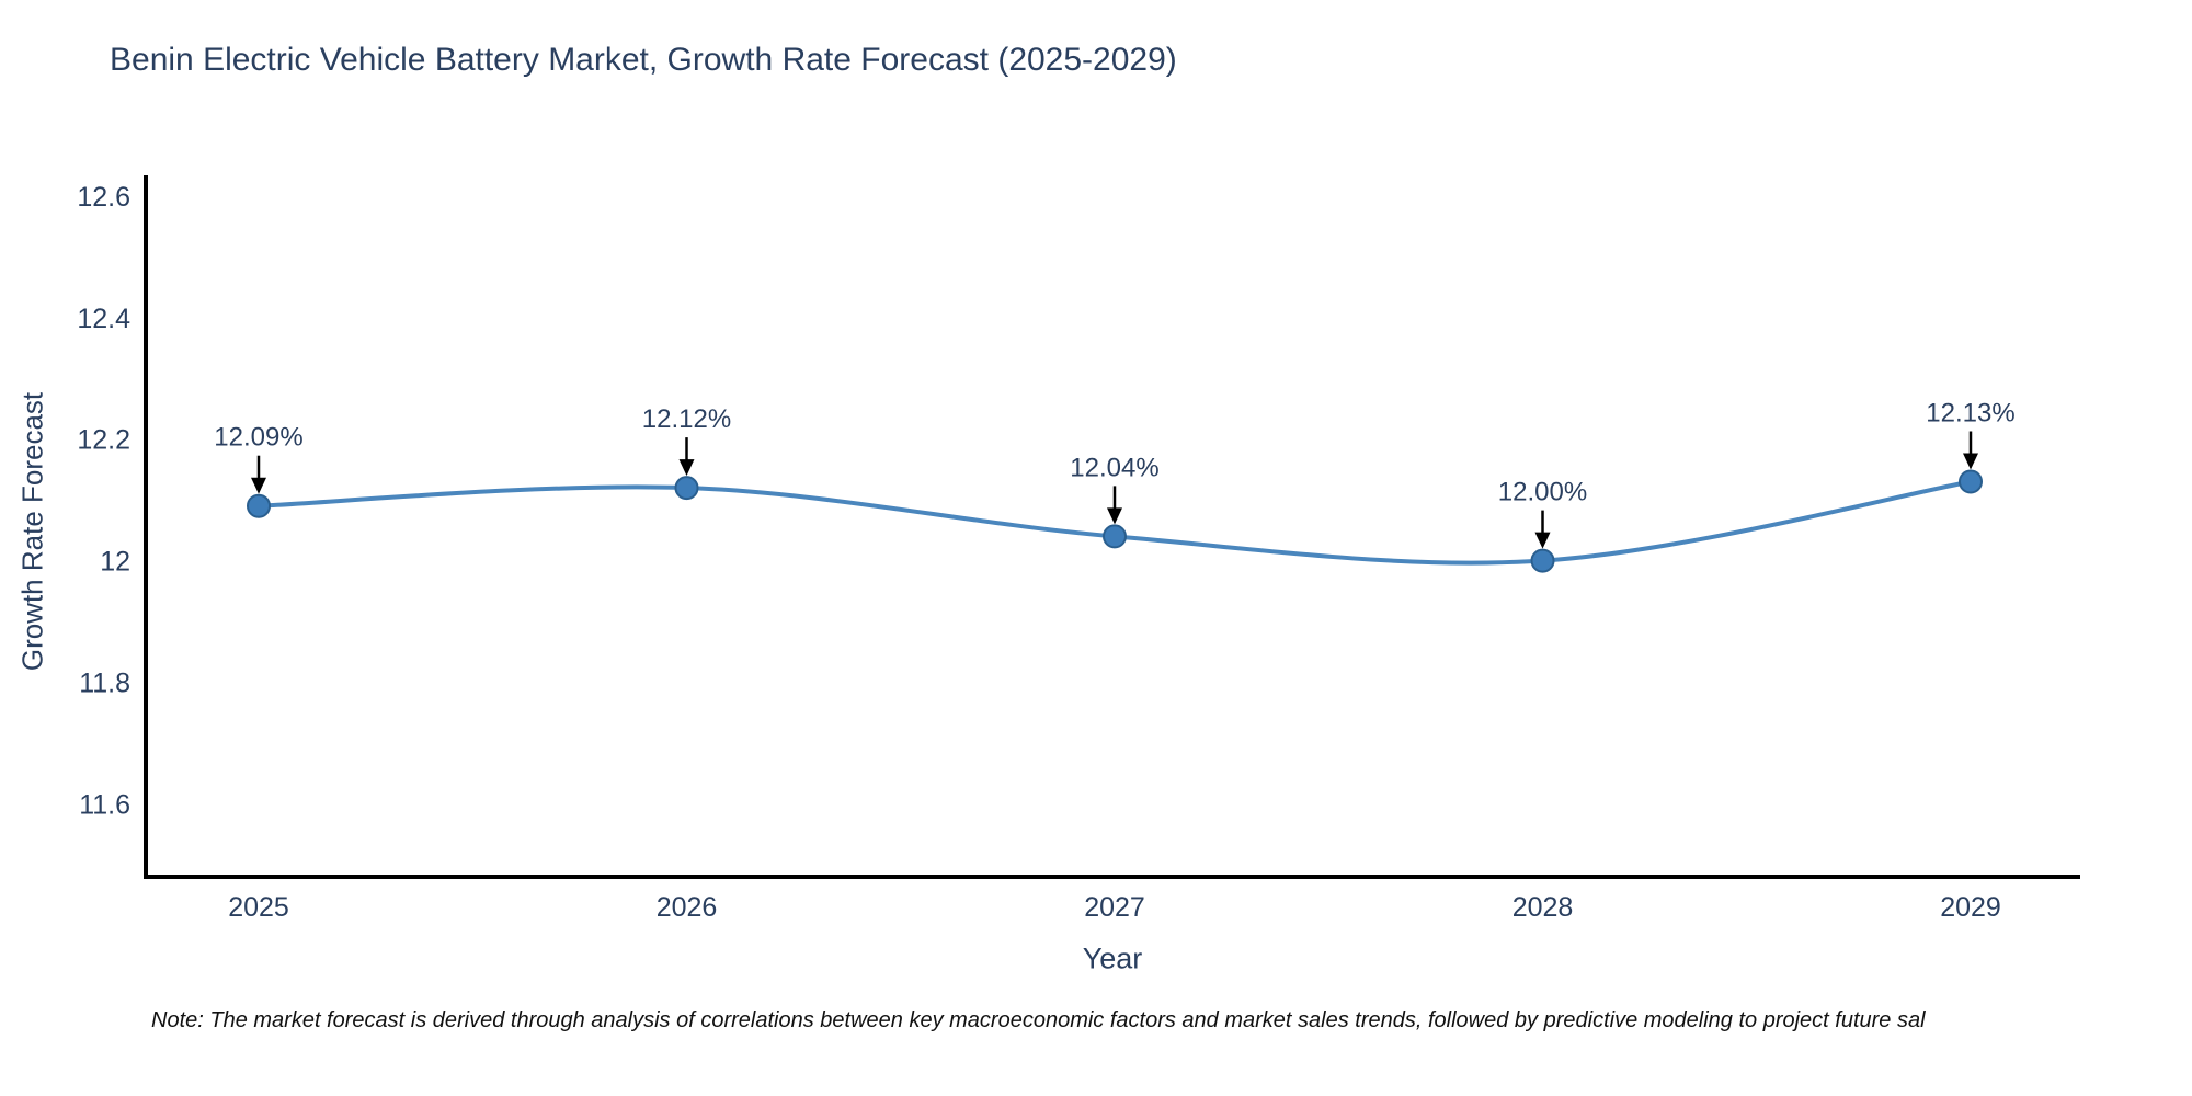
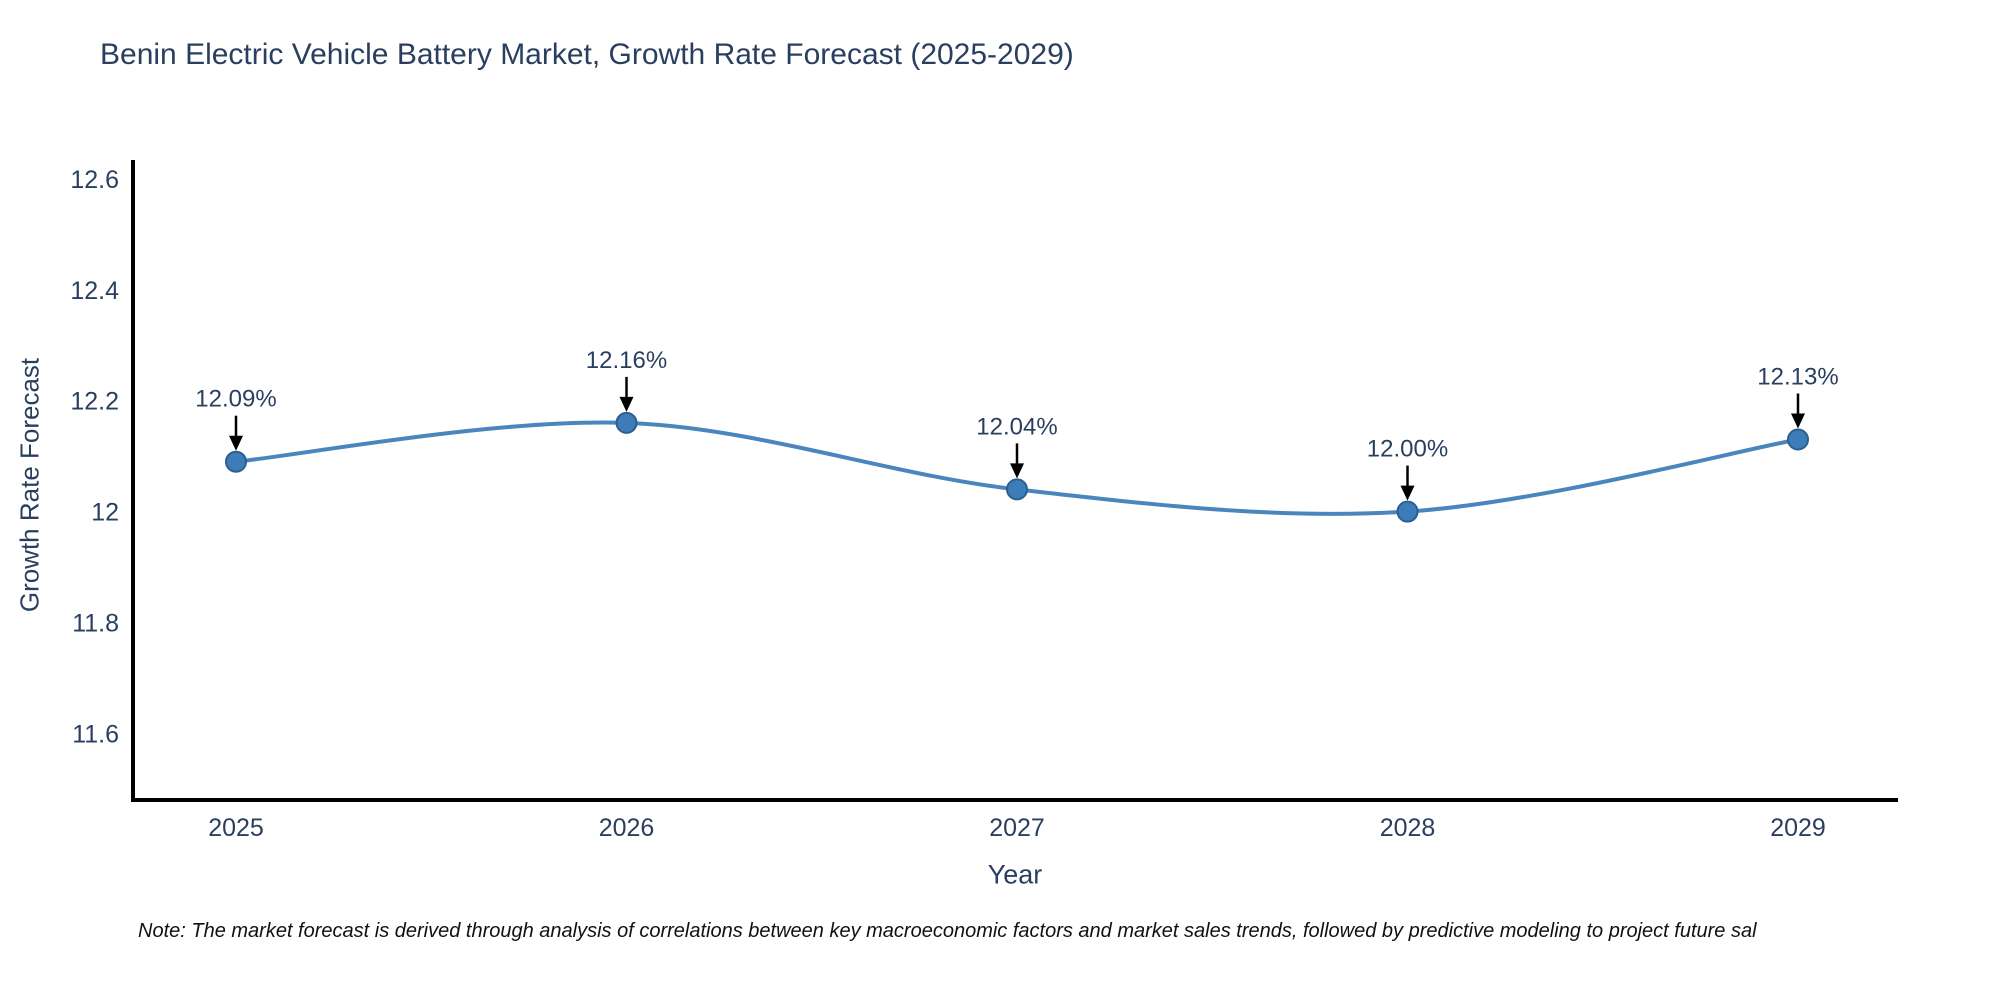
2026: 12.12% -> 12.16%
